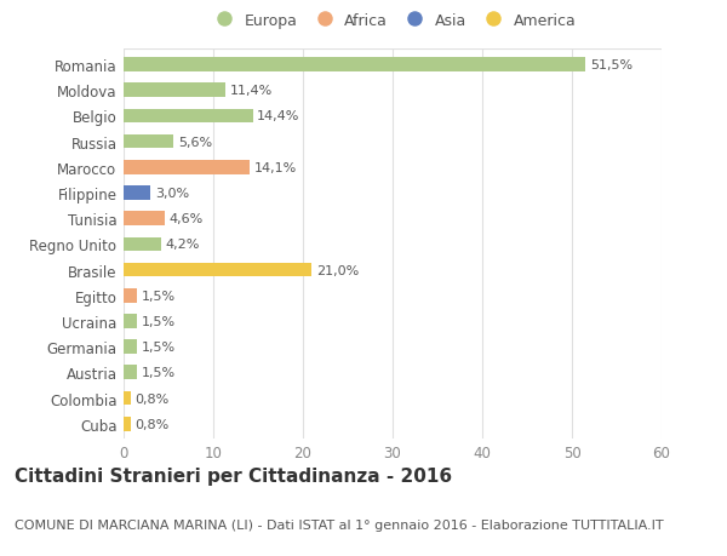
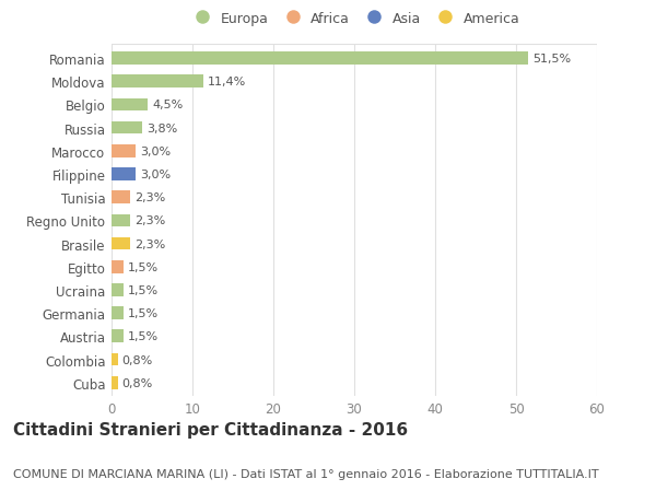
Belgio: 14,4% -> 4,5%
Russia: 5,6% -> 3,8%
Marocco: 14,1% -> 3,0%
Tunisia: 4,6% -> 2,3%
Regno Unito: 4,2% -> 2,3%
Brasile: 21,0% -> 2,3%
